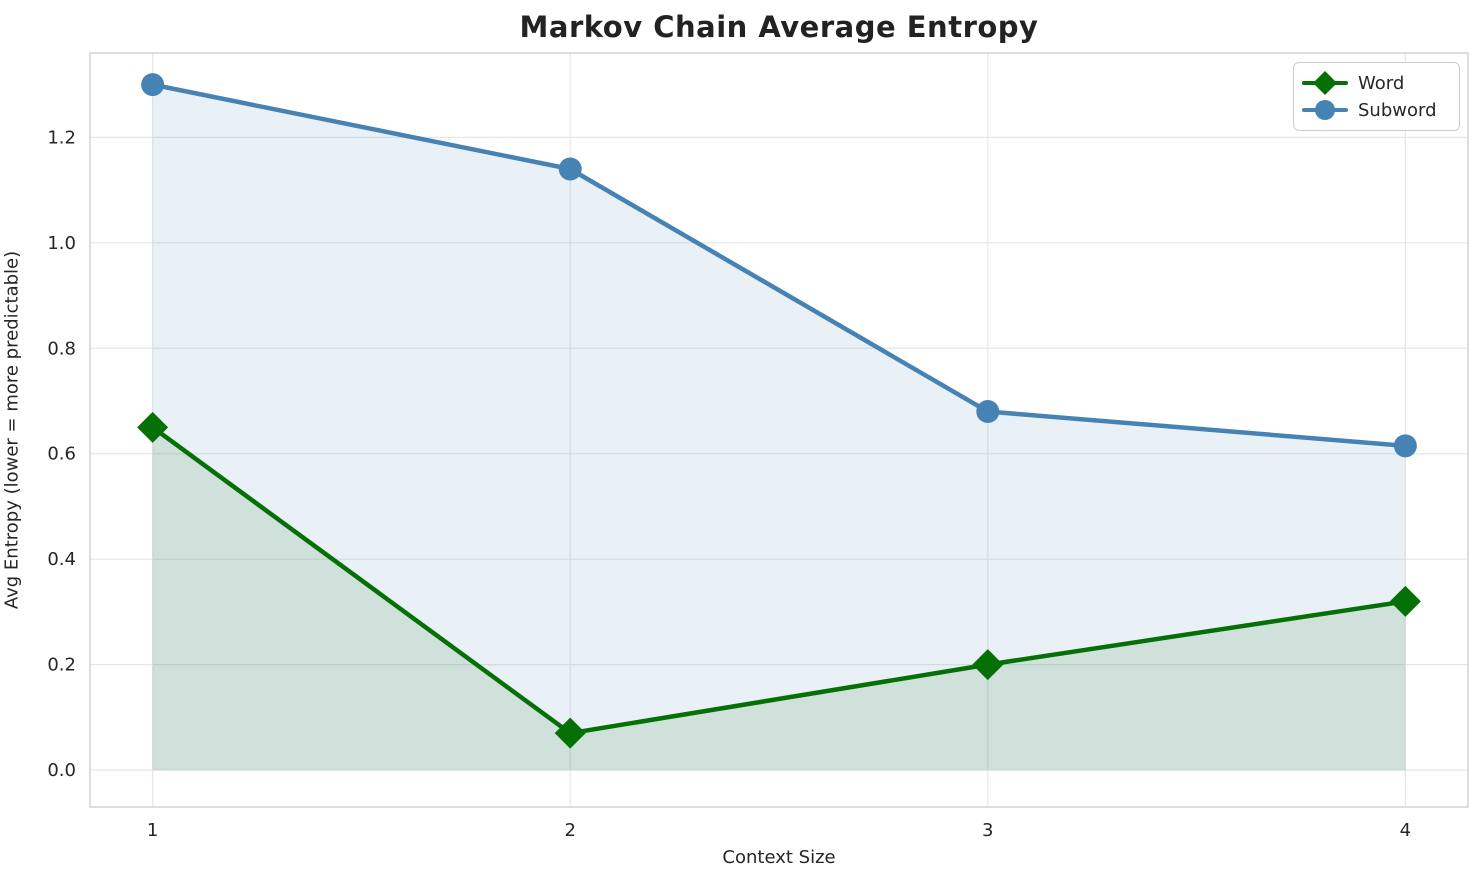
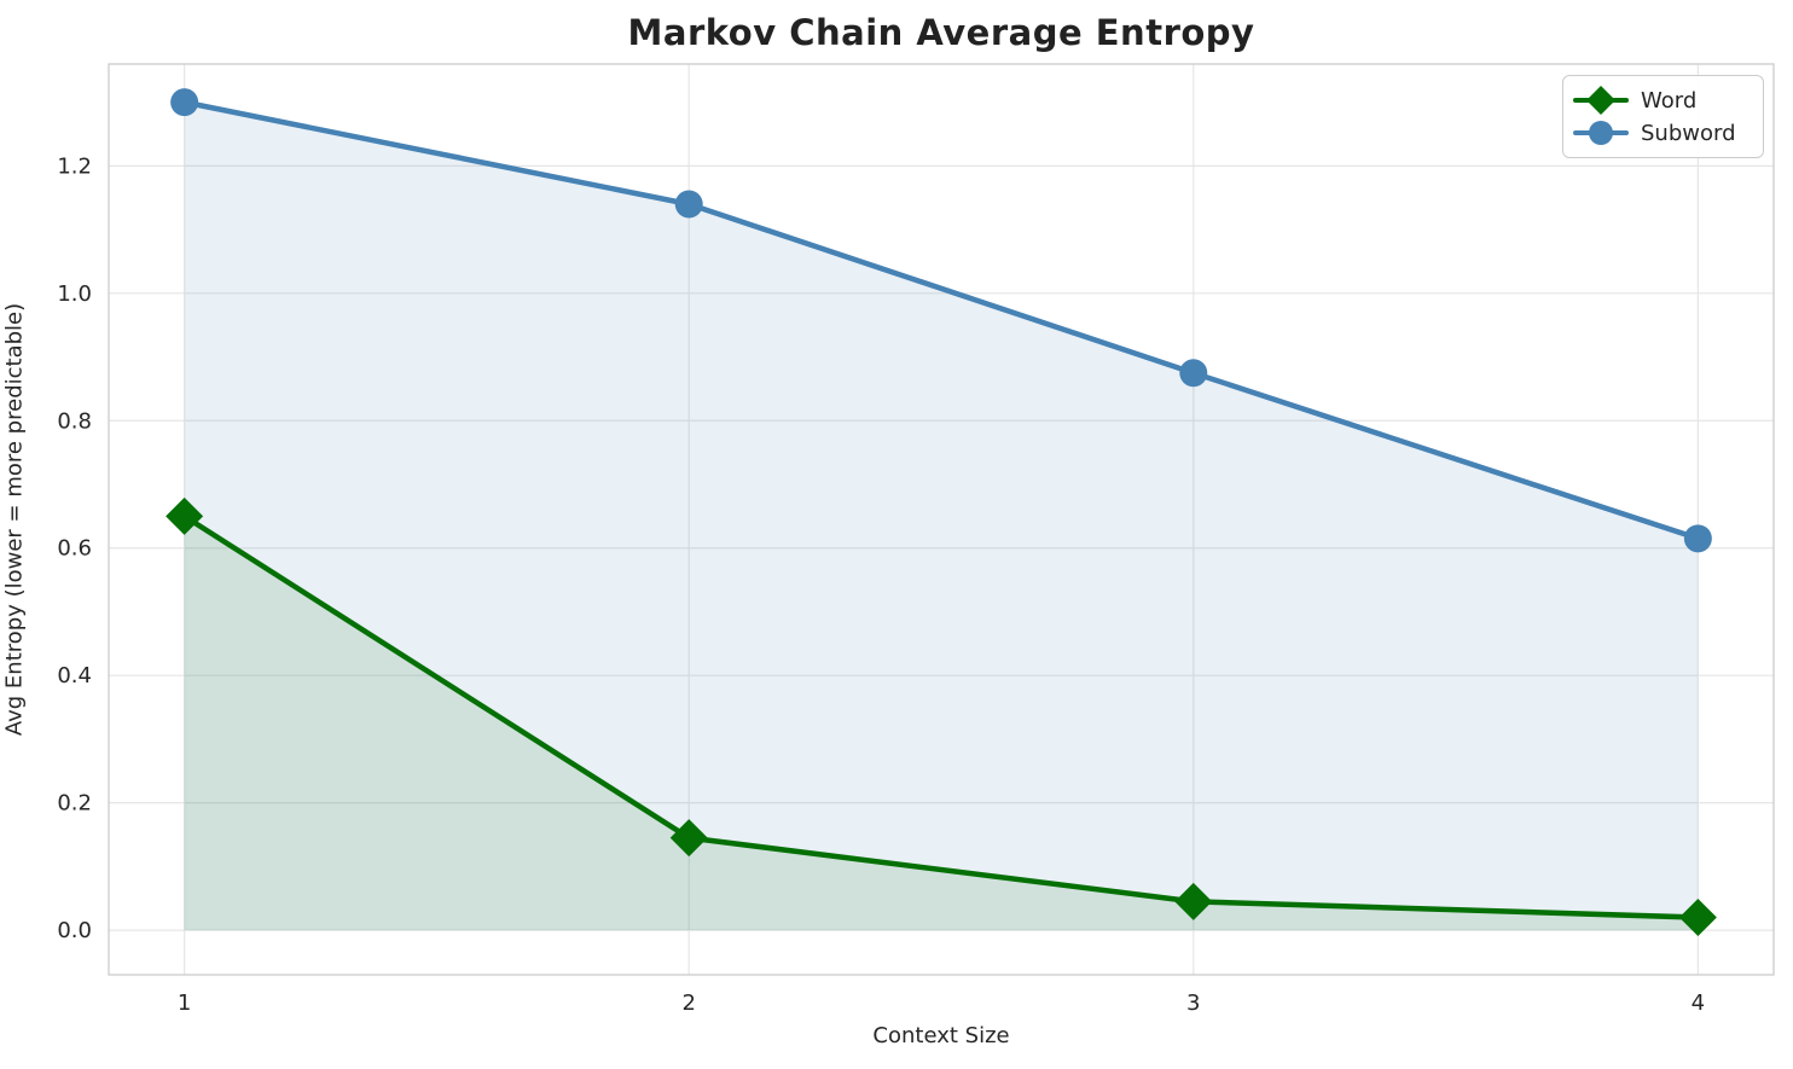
Word/2: 0.07 -> 0.14
Word/3: 0.20 -> 0.04
Subword/3: 0.68 -> 0.88
Word/4: 0.32 -> 0.02
